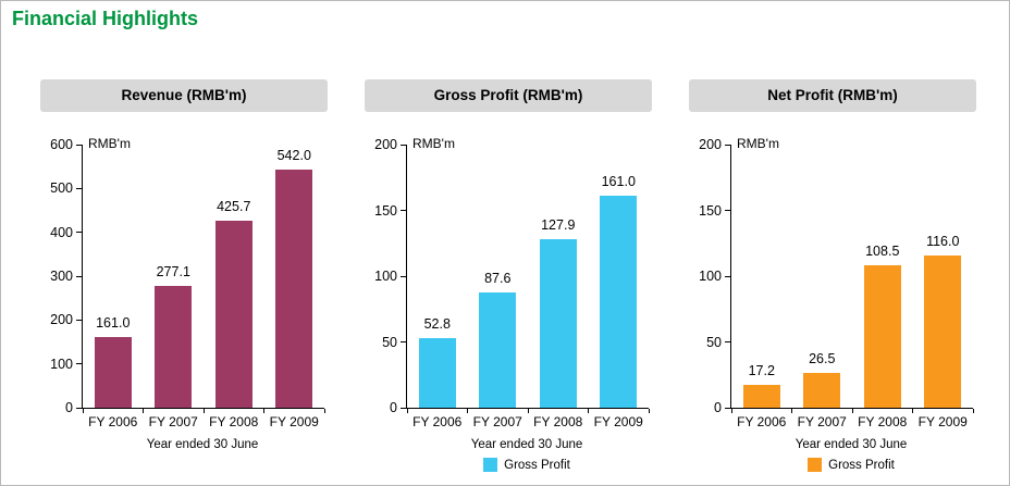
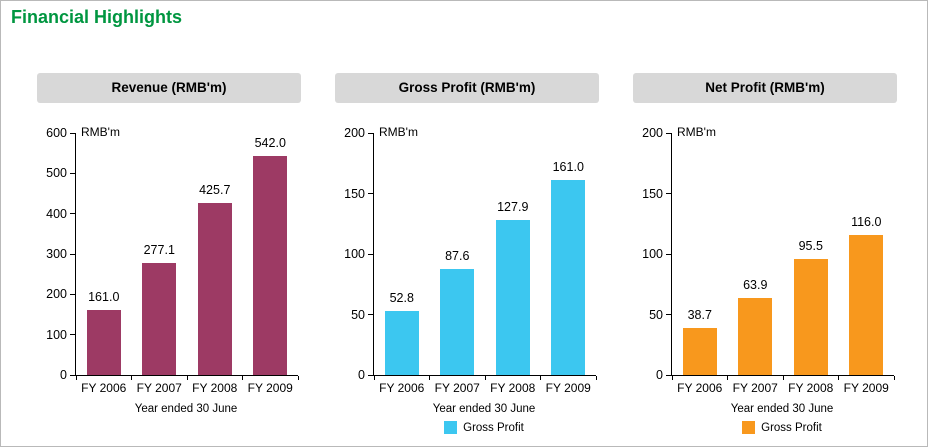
Net Profit (RMB'm)/FY 2006: 17.2 -> 38.7
Net Profit (RMB'm)/FY 2007: 26.5 -> 63.9
Net Profit (RMB'm)/FY 2008: 108.5 -> 95.5
